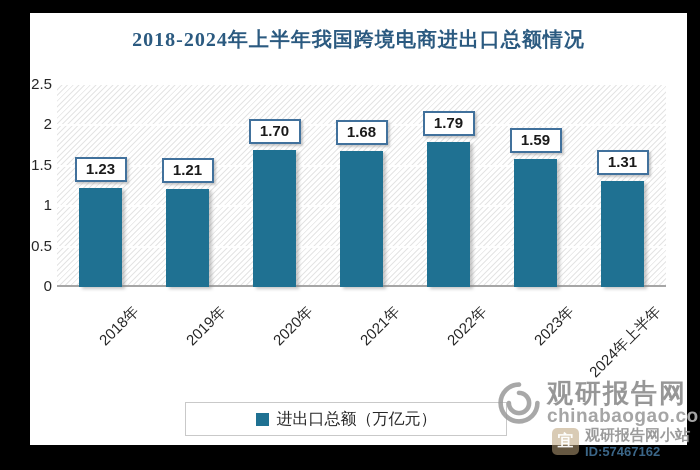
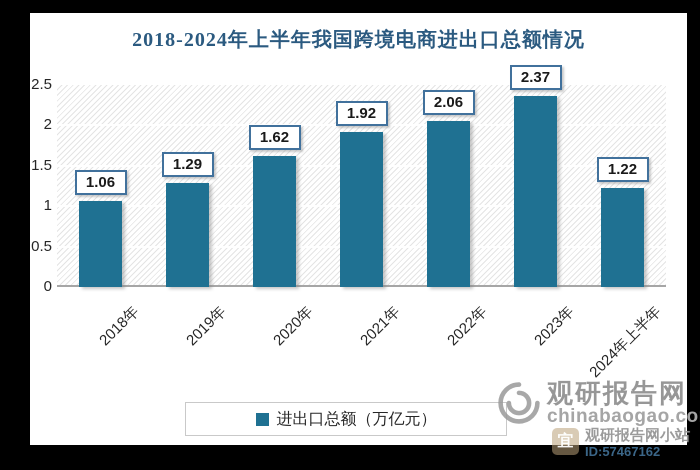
2018年: 1.23 -> 1.06
2019年: 1.21 -> 1.29
2020年: 1.70 -> 1.62
2021年: 1.68 -> 1.92
2022年: 1.79 -> 2.06
2023年: 1.59 -> 2.37
2024年上半年: 1.31 -> 1.22
